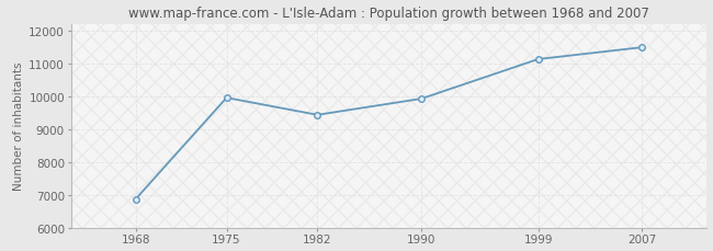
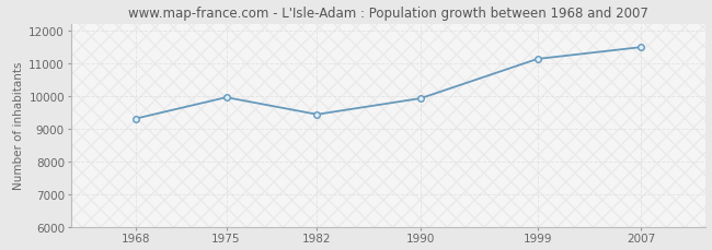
1968: 6880 -> 9300
